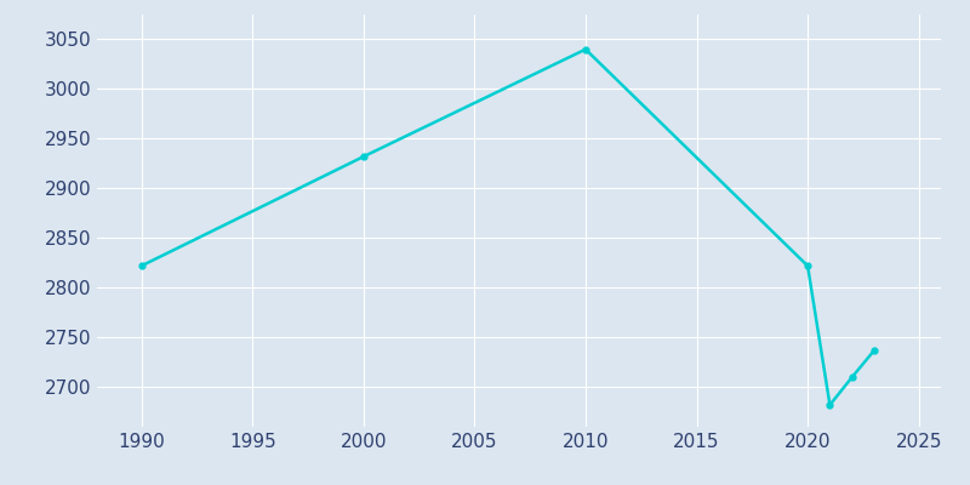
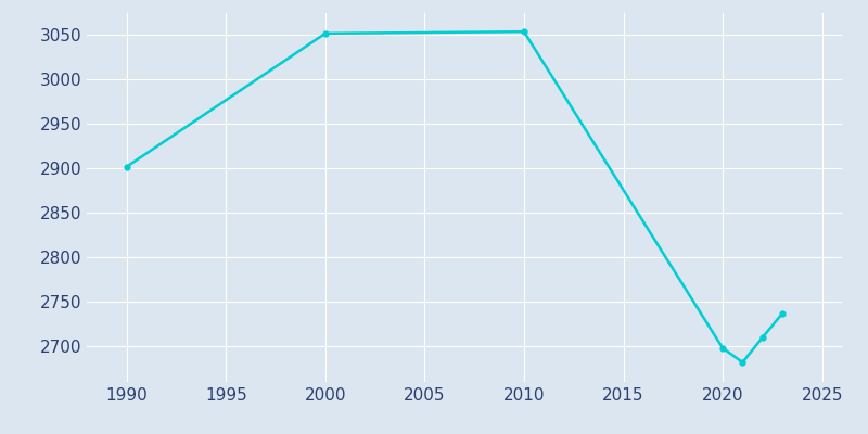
1990: 2822 -> 2902
2000: 2932 -> 3052
2010: 3040 -> 3054
2020: 2822 -> 2698
